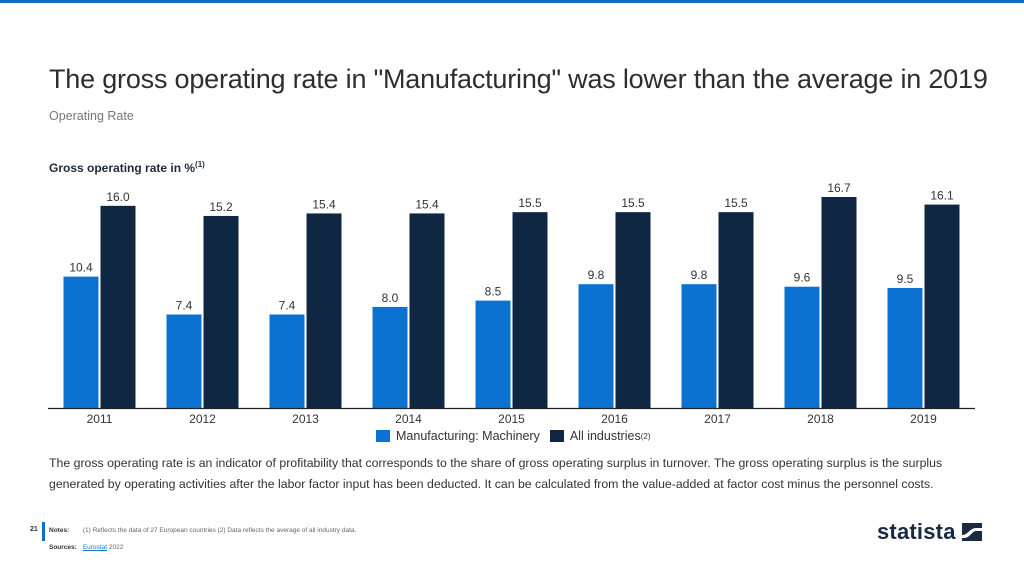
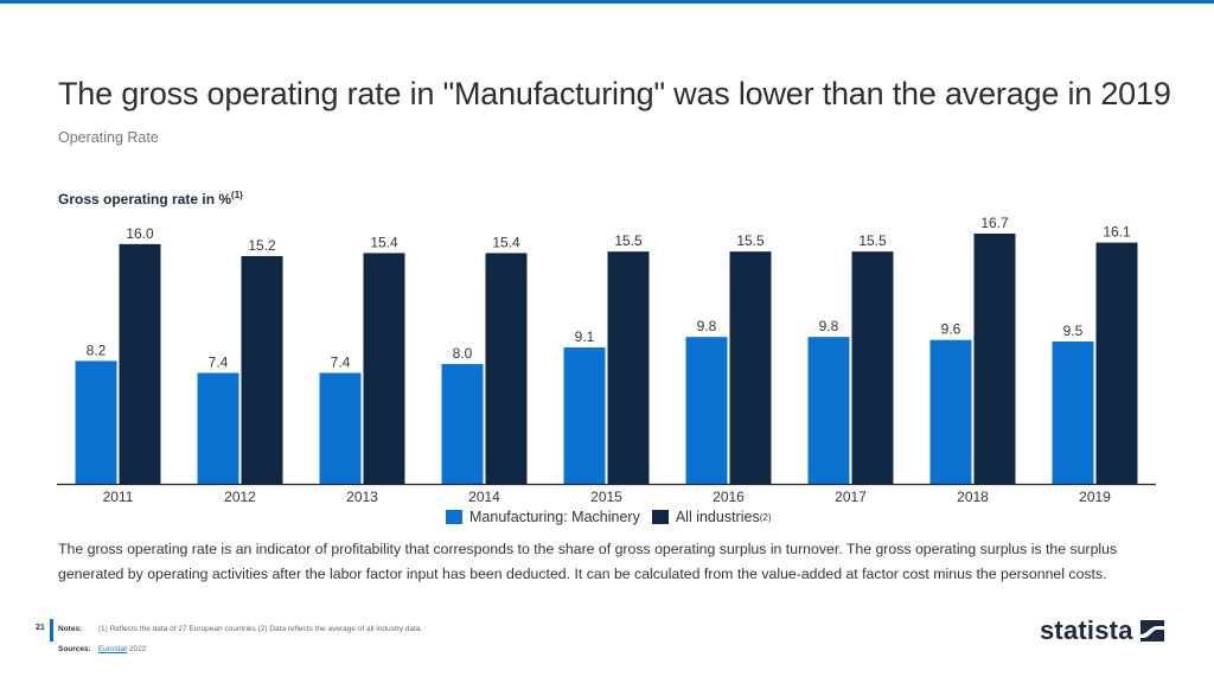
Manufacturing: Machinery/2011: 10.4 -> 8.2
Manufacturing: Machinery/2015: 8.5 -> 9.1
